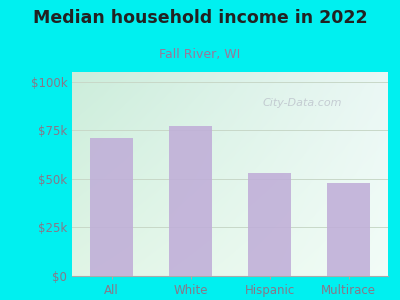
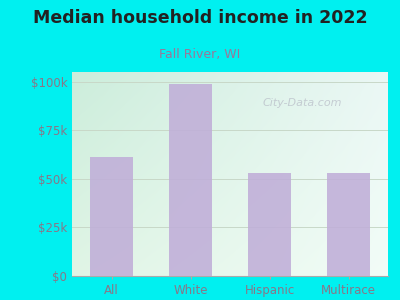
All: $71k -> $61k
White: $77k -> $99k
Multirace: $48k -> $53k
